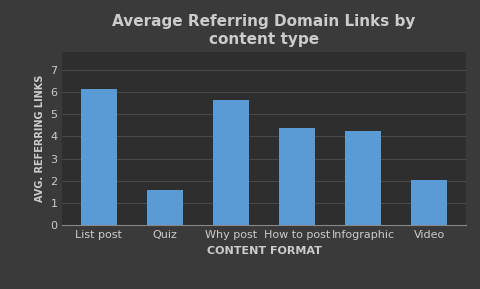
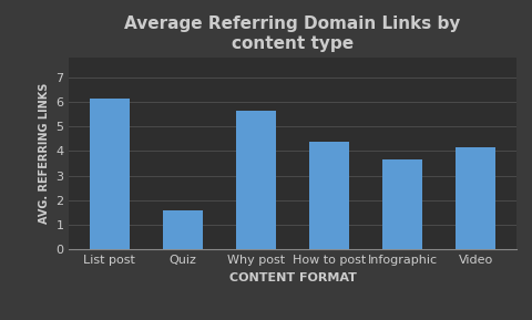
Infographic: 4.25 -> 3.65
Video: 2.05 -> 4.15
